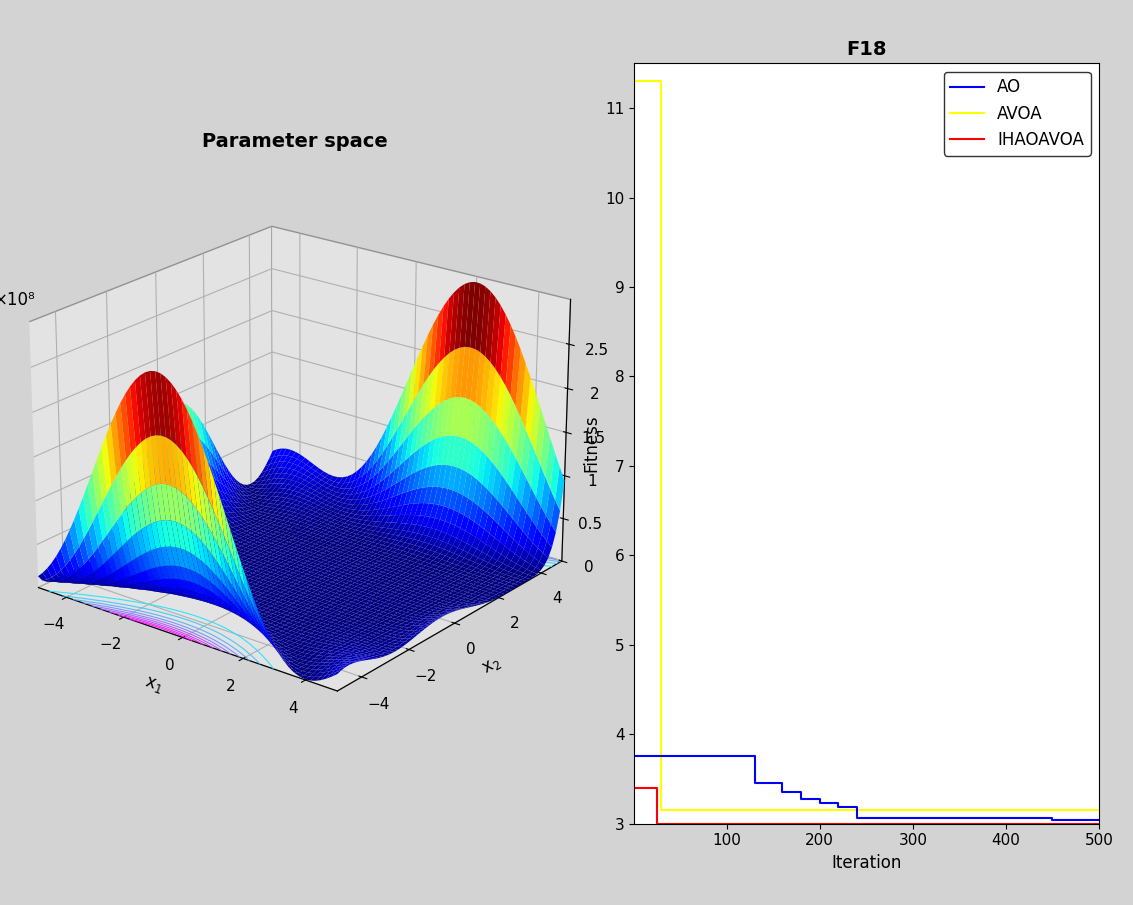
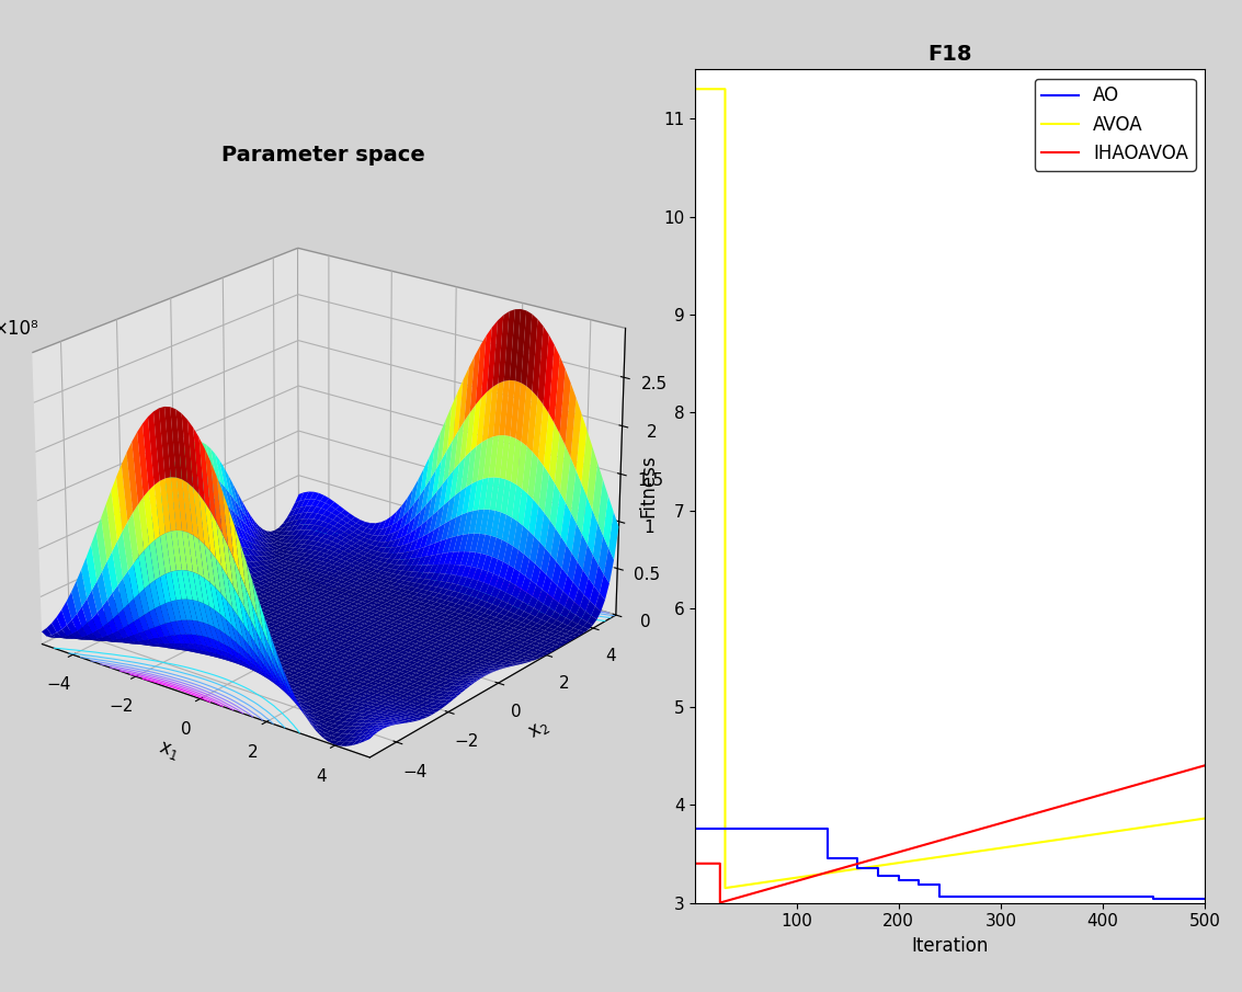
AVOA/500: 3.15 -> 3.86
IHAOAVOA/500: 3.0 -> 4.4
